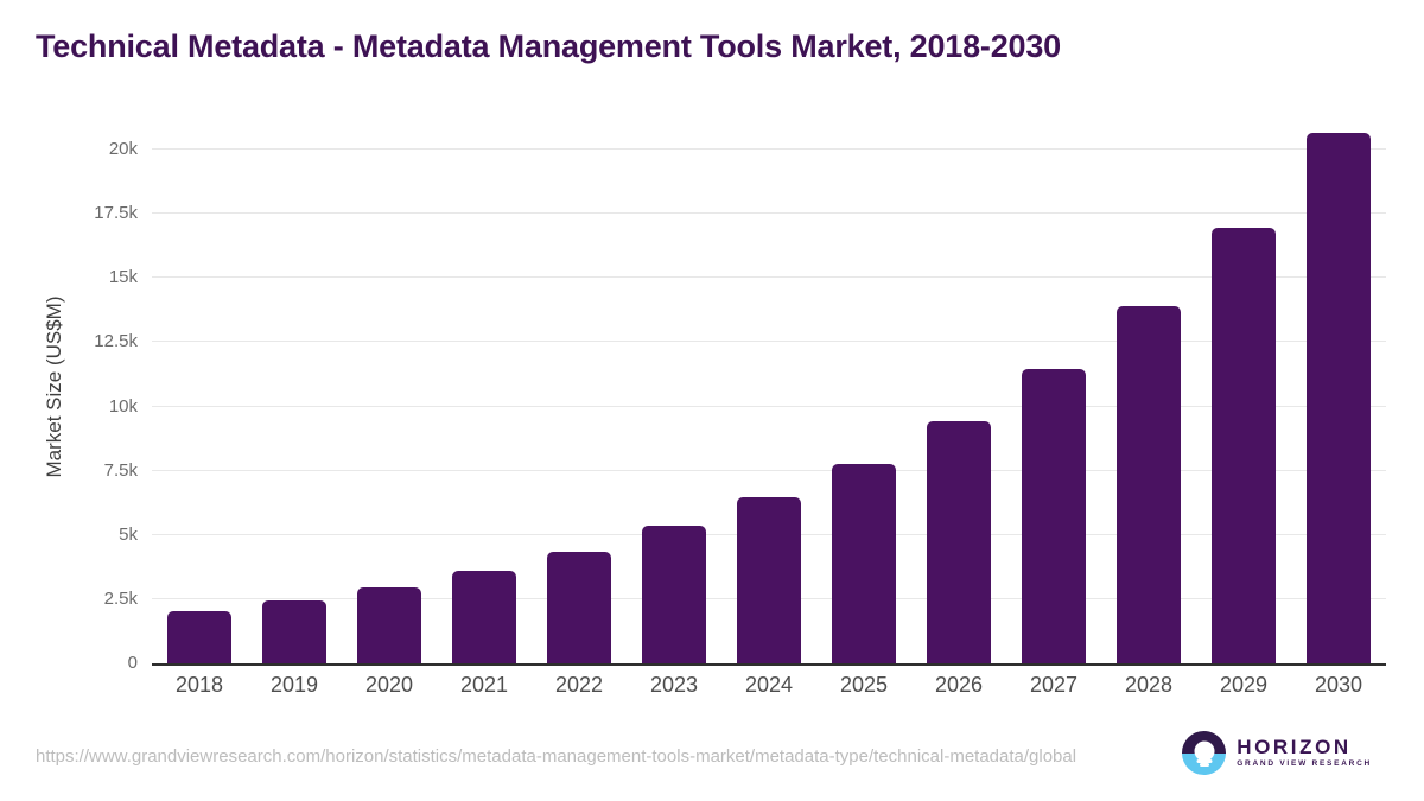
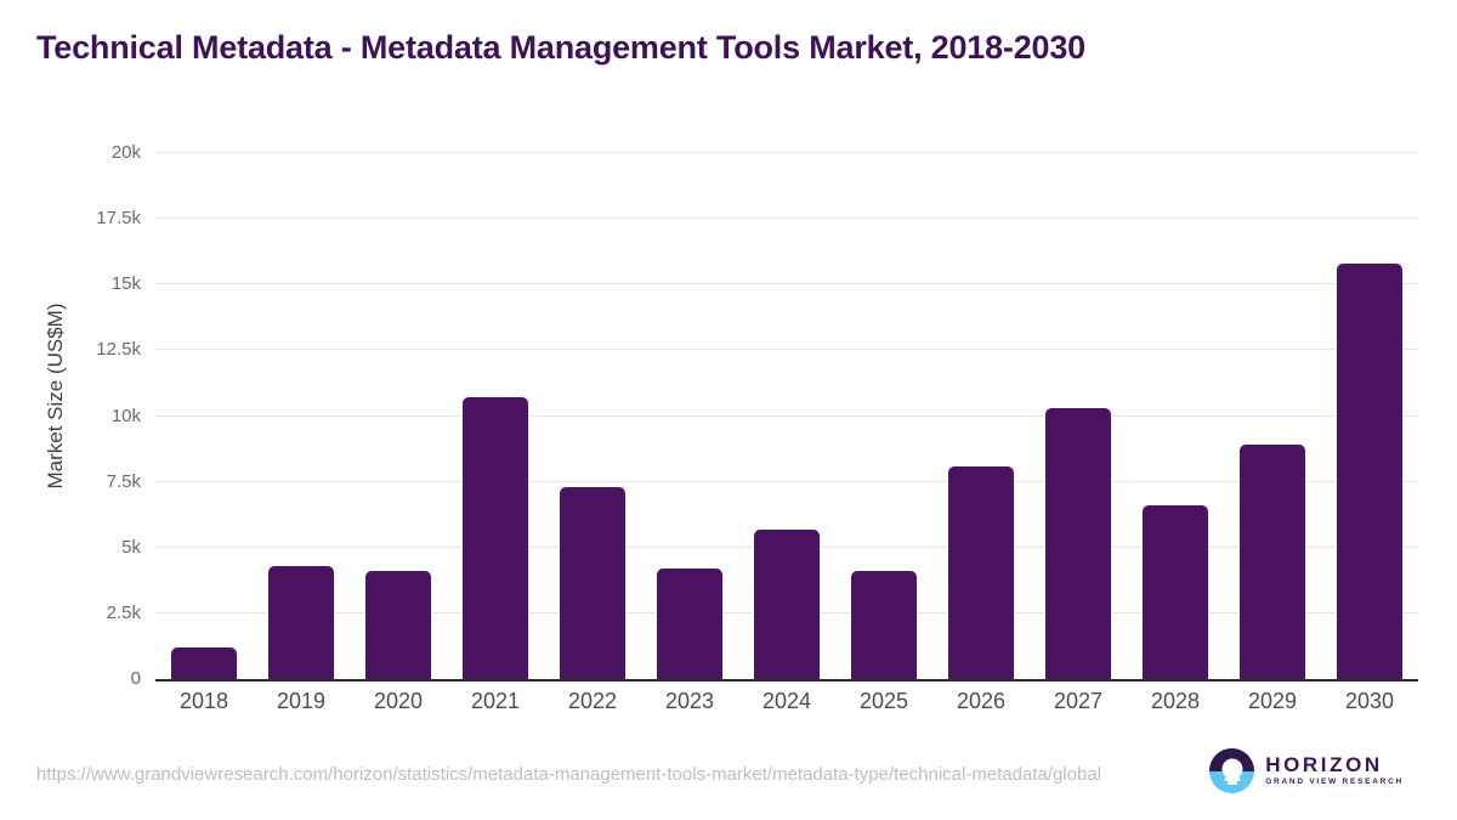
2018: 2.0k -> 1.2k
2019: 2.4k -> 4.3k
2020: 3.0k -> 4.1k
2021: 3.6k -> 10.7k
2022: 4.4k -> 7.3k
2023: 5.4k -> 4.2k
2024: 6.4k -> 5.7k
2025: 7.8k -> 4.1k
2026: 9.4k -> 8.1k
2027: 11.4k -> 10.3k
2028: 13.9k -> 6.6k
2029: 17.0k -> 8.9k
2030: 20.6k -> 15.8k
